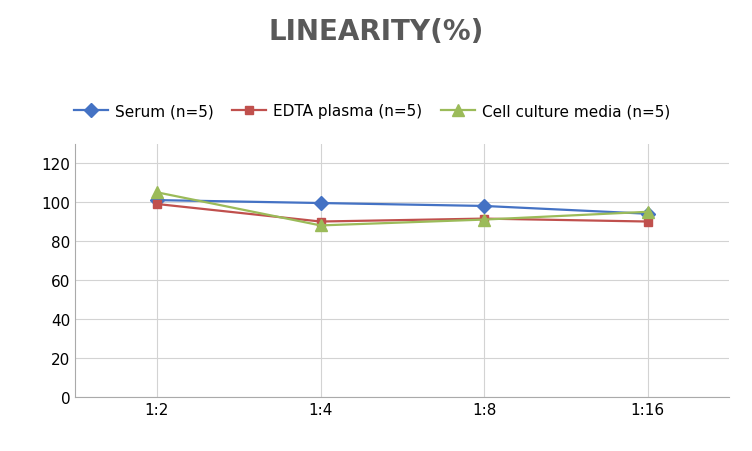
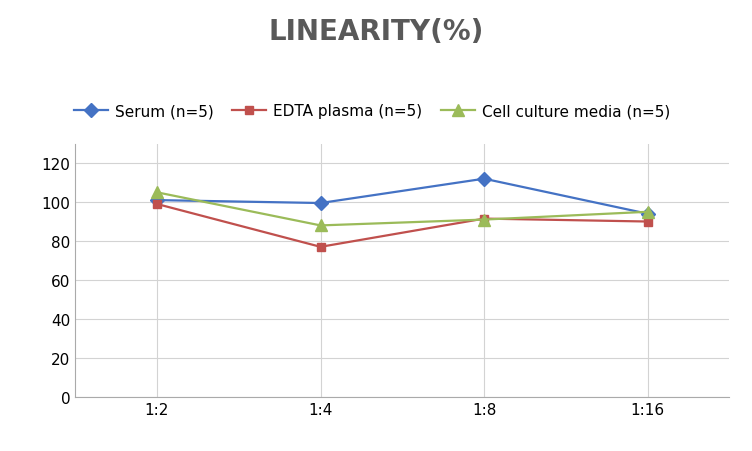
EDTA plasma (n=5)/1:4: 90 -> 77
Serum (n=5)/1:8: 98 -> 112
